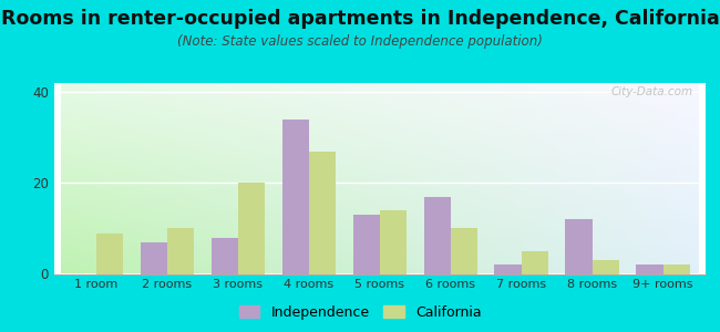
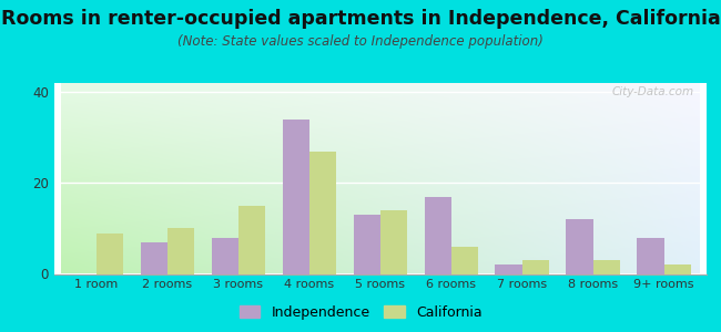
California/3 rooms: 20 -> 15
California/6 rooms: 10 -> 6
California/7 rooms: 5 -> 3
Independence/9+ rooms: 2 -> 8
